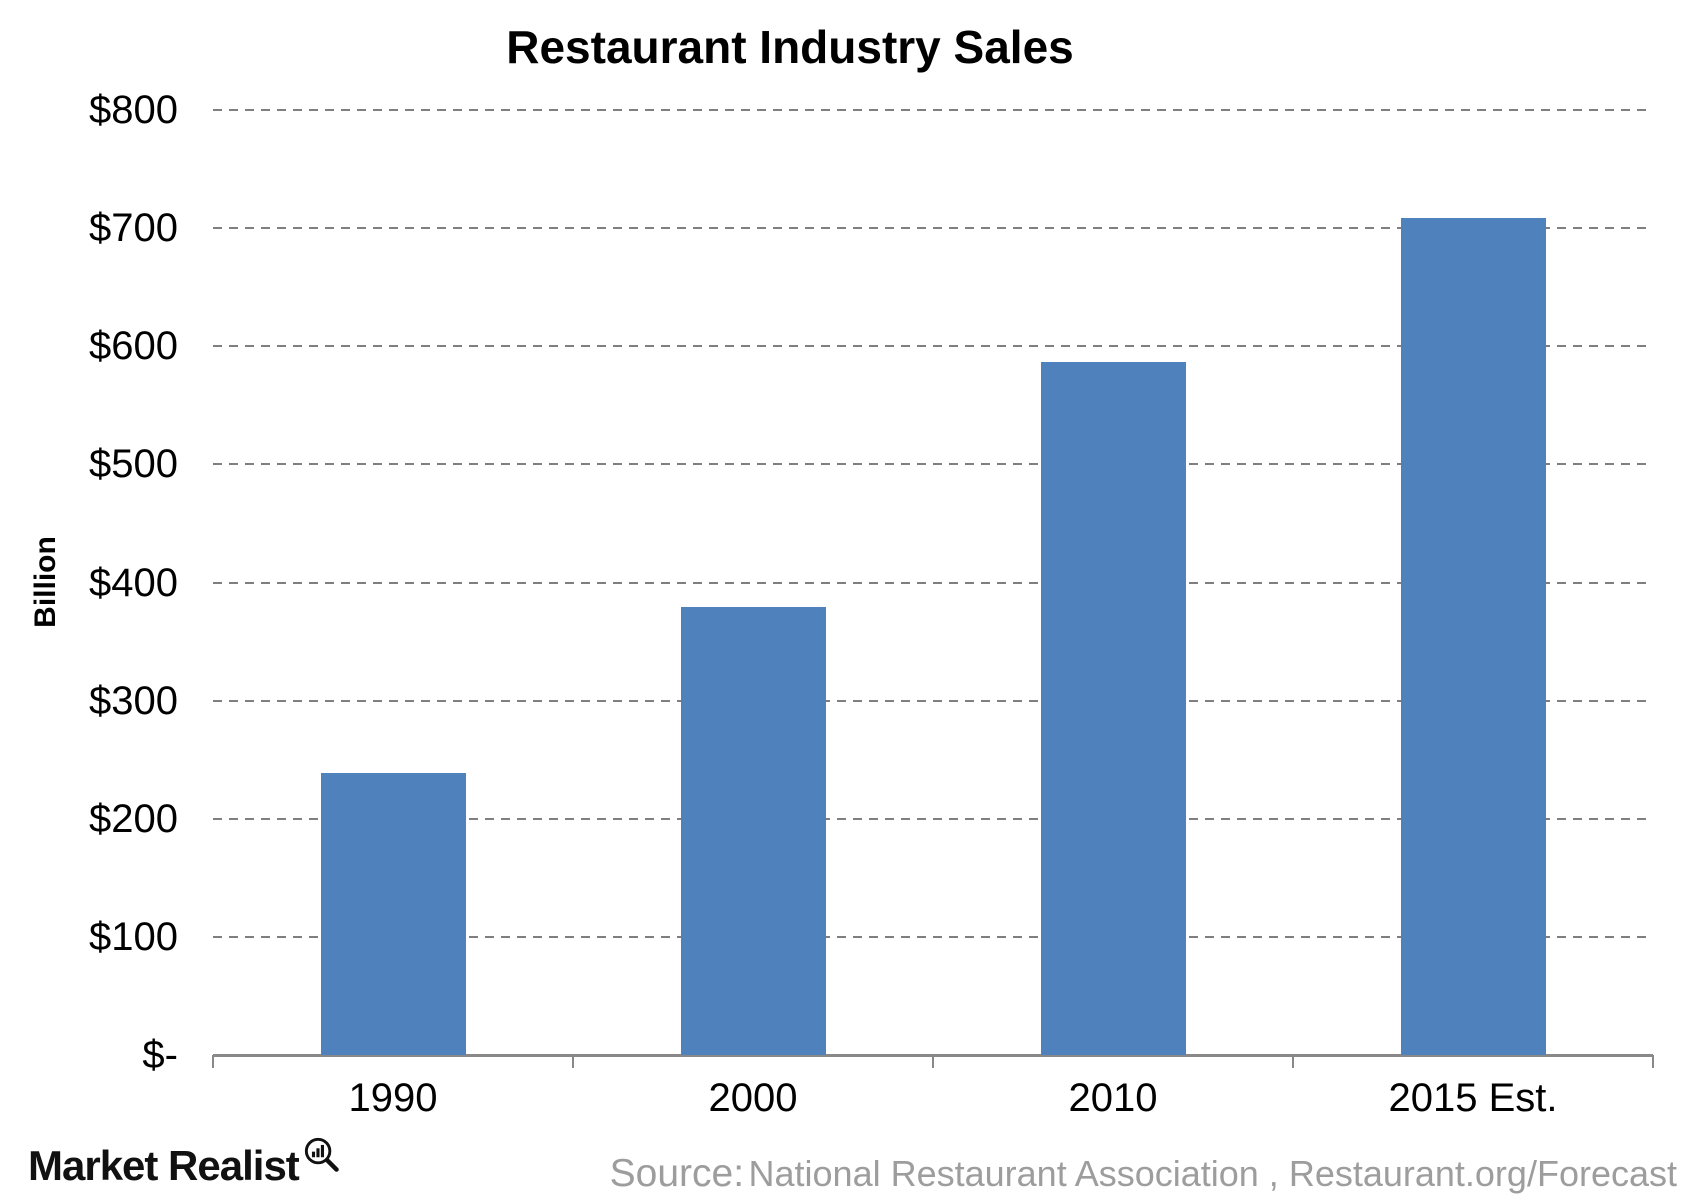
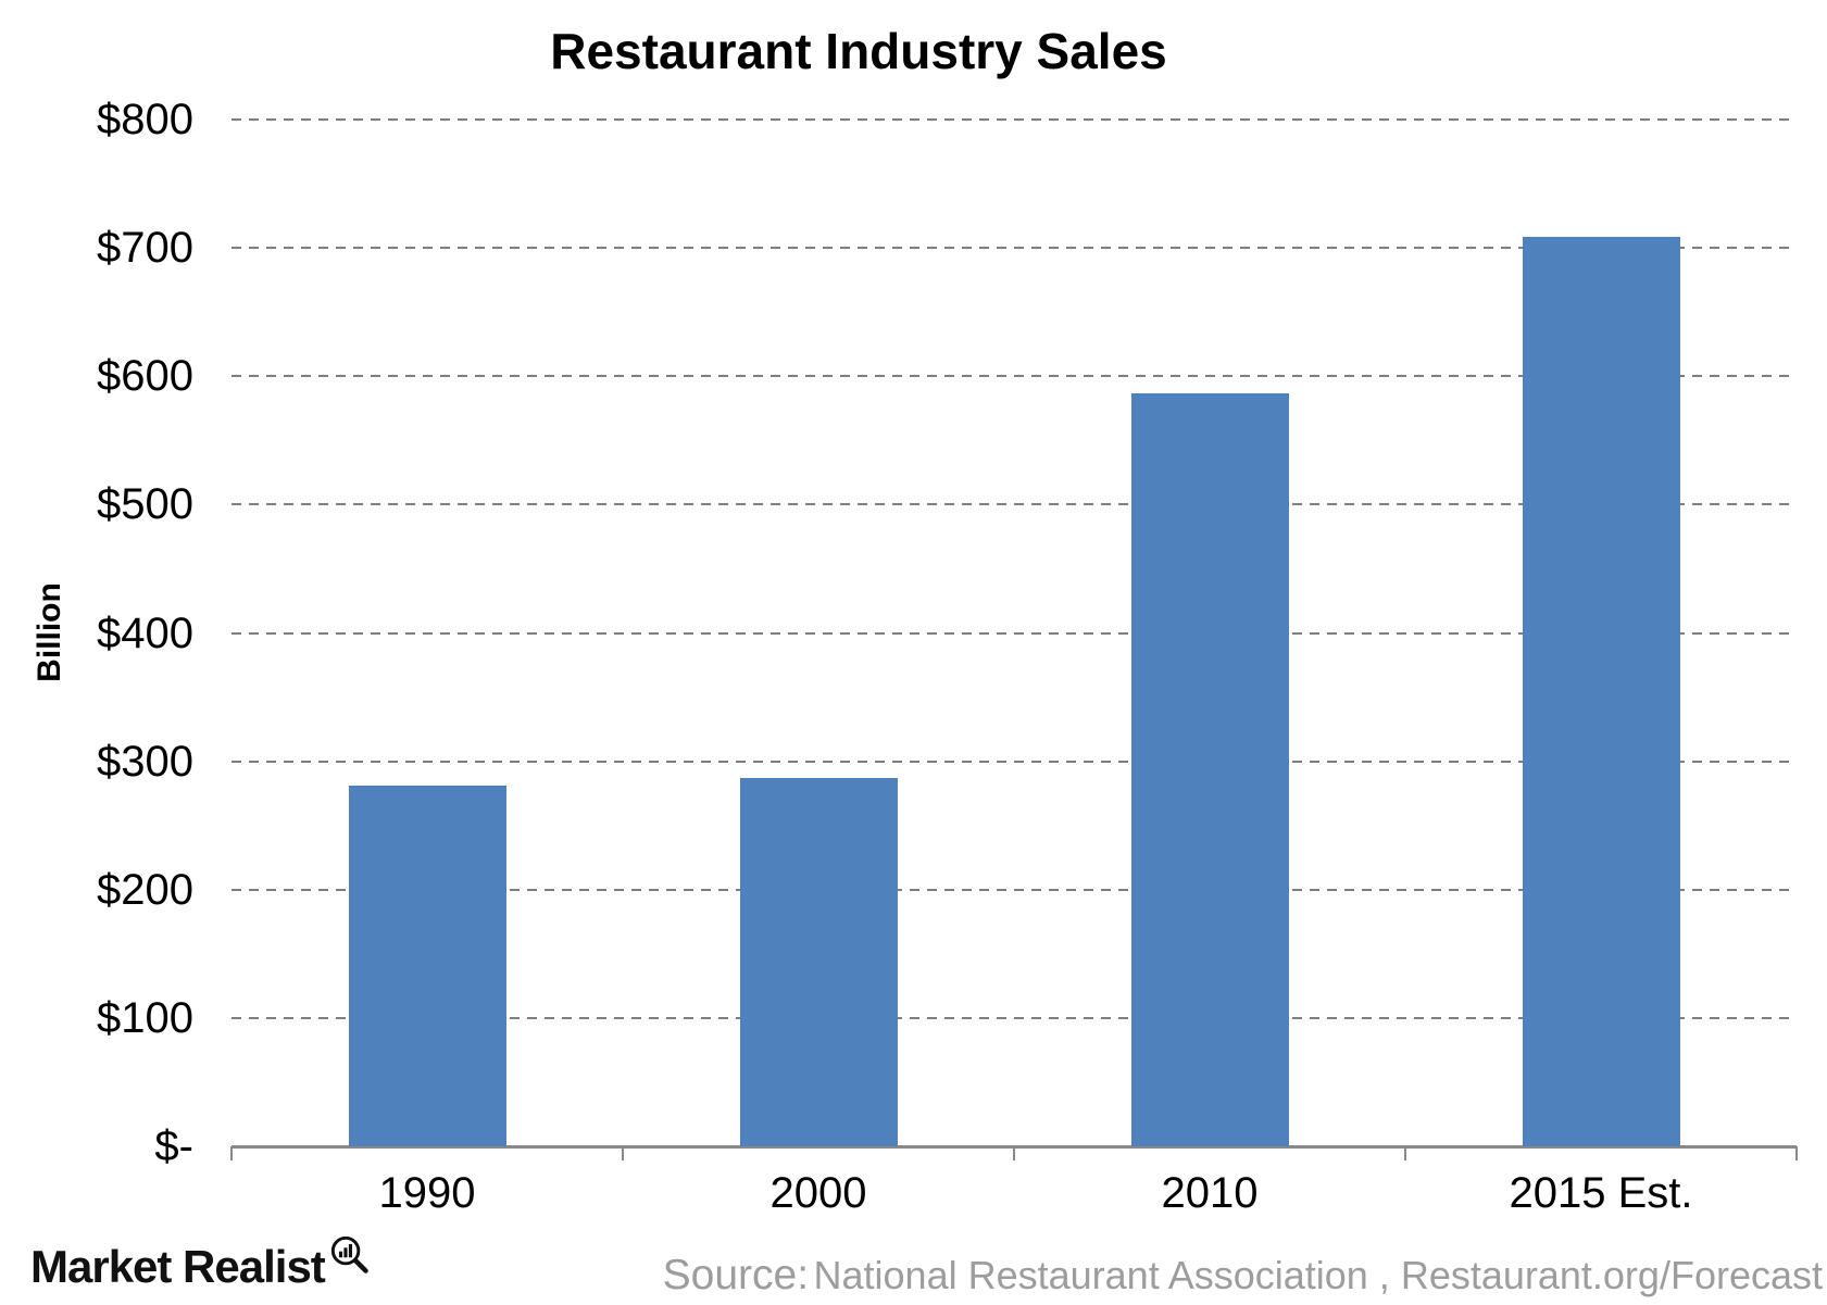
1990: $239 -> $281
2000: $379 -> $287
